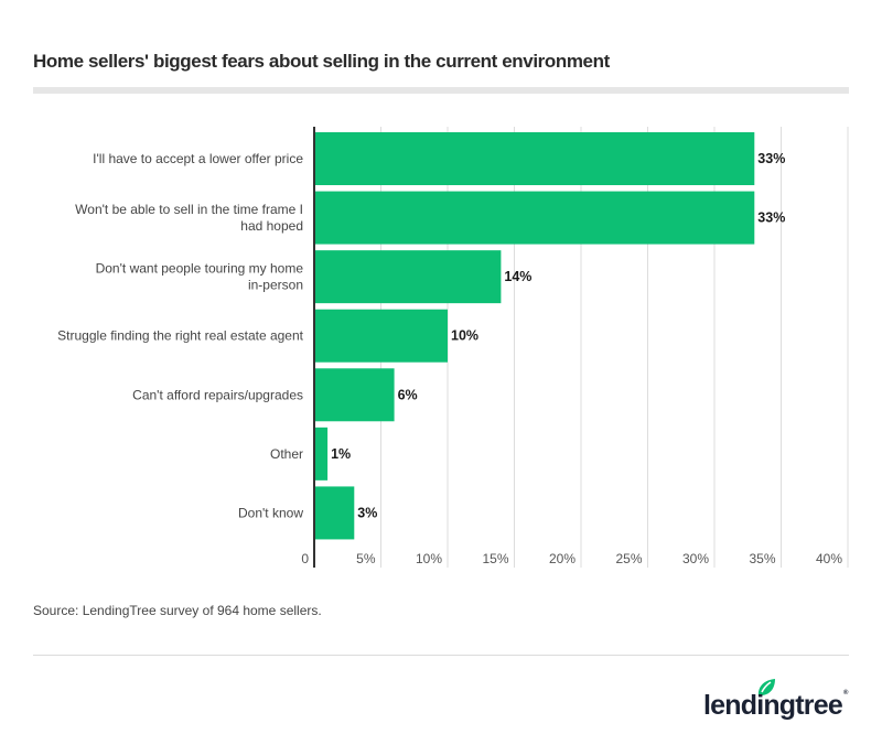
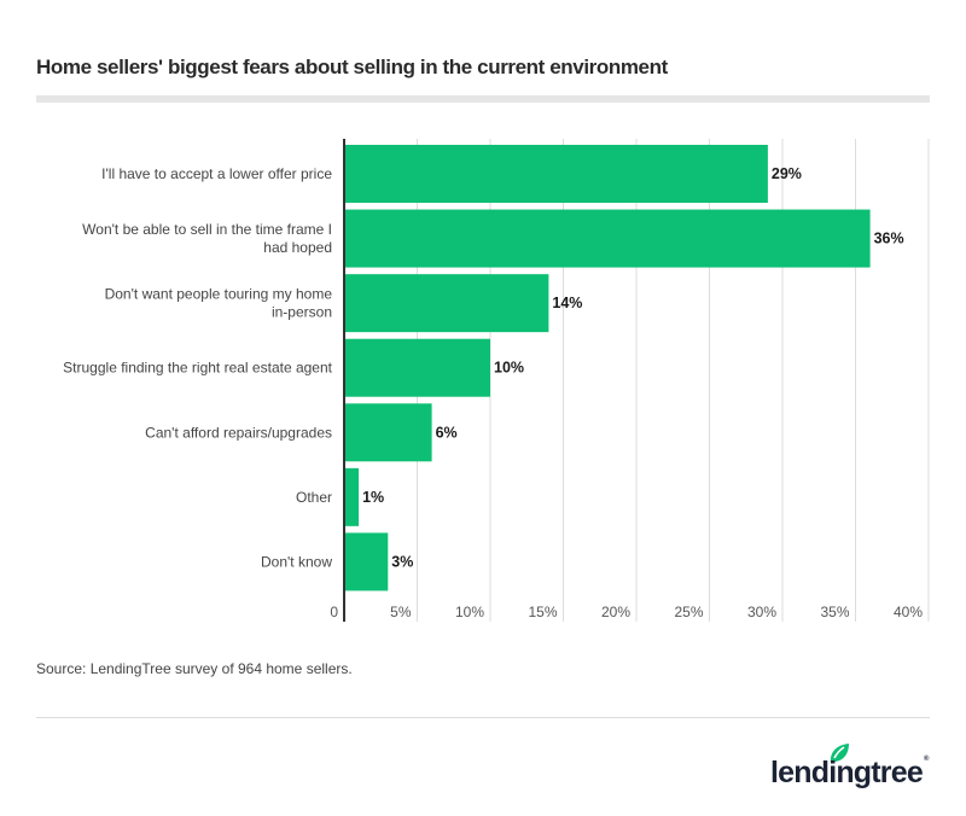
I'll have to accept a lower offer price: 33% -> 29%
Won't be able to sell in the time frame I had hoped: 33% -> 36%
